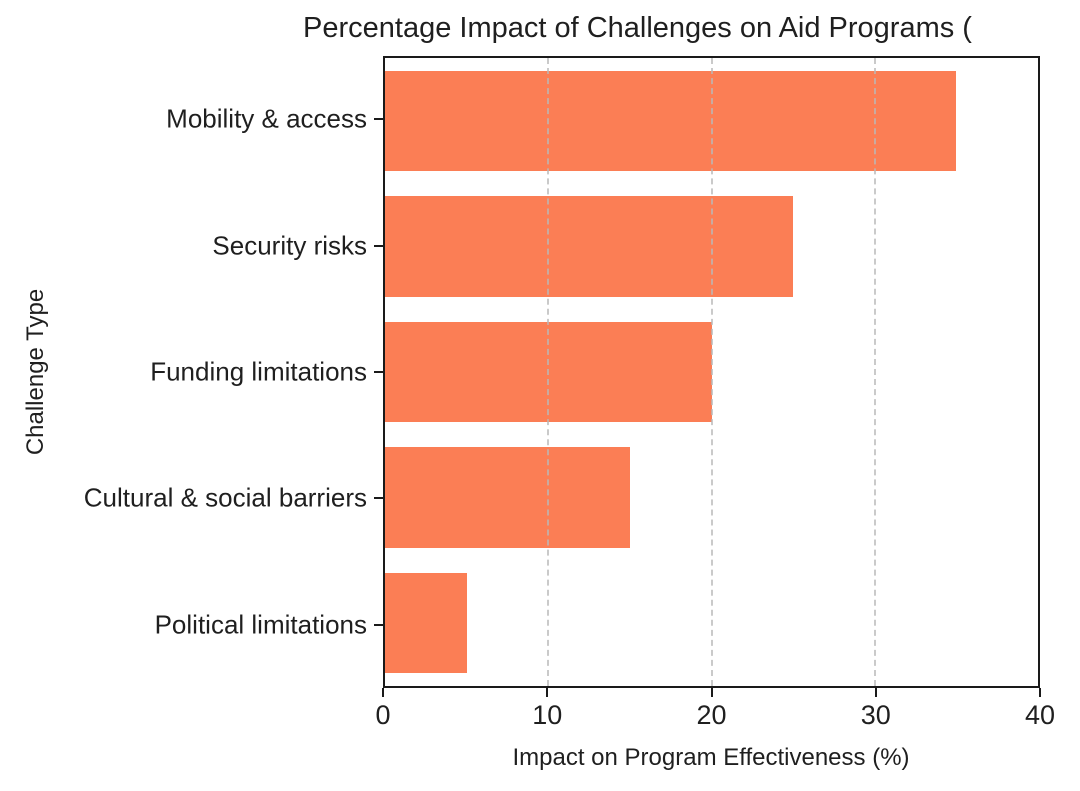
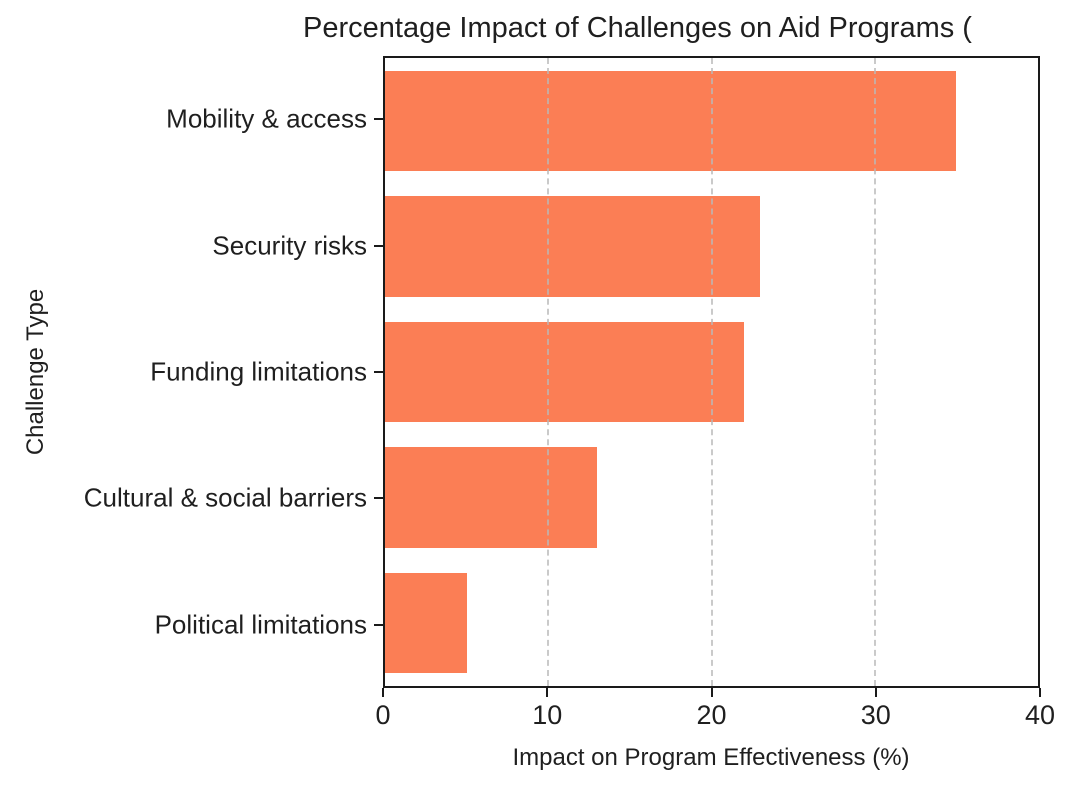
Security risks: 25 -> 23
Funding limitations: 20 -> 22
Cultural & social barriers: 15 -> 13
